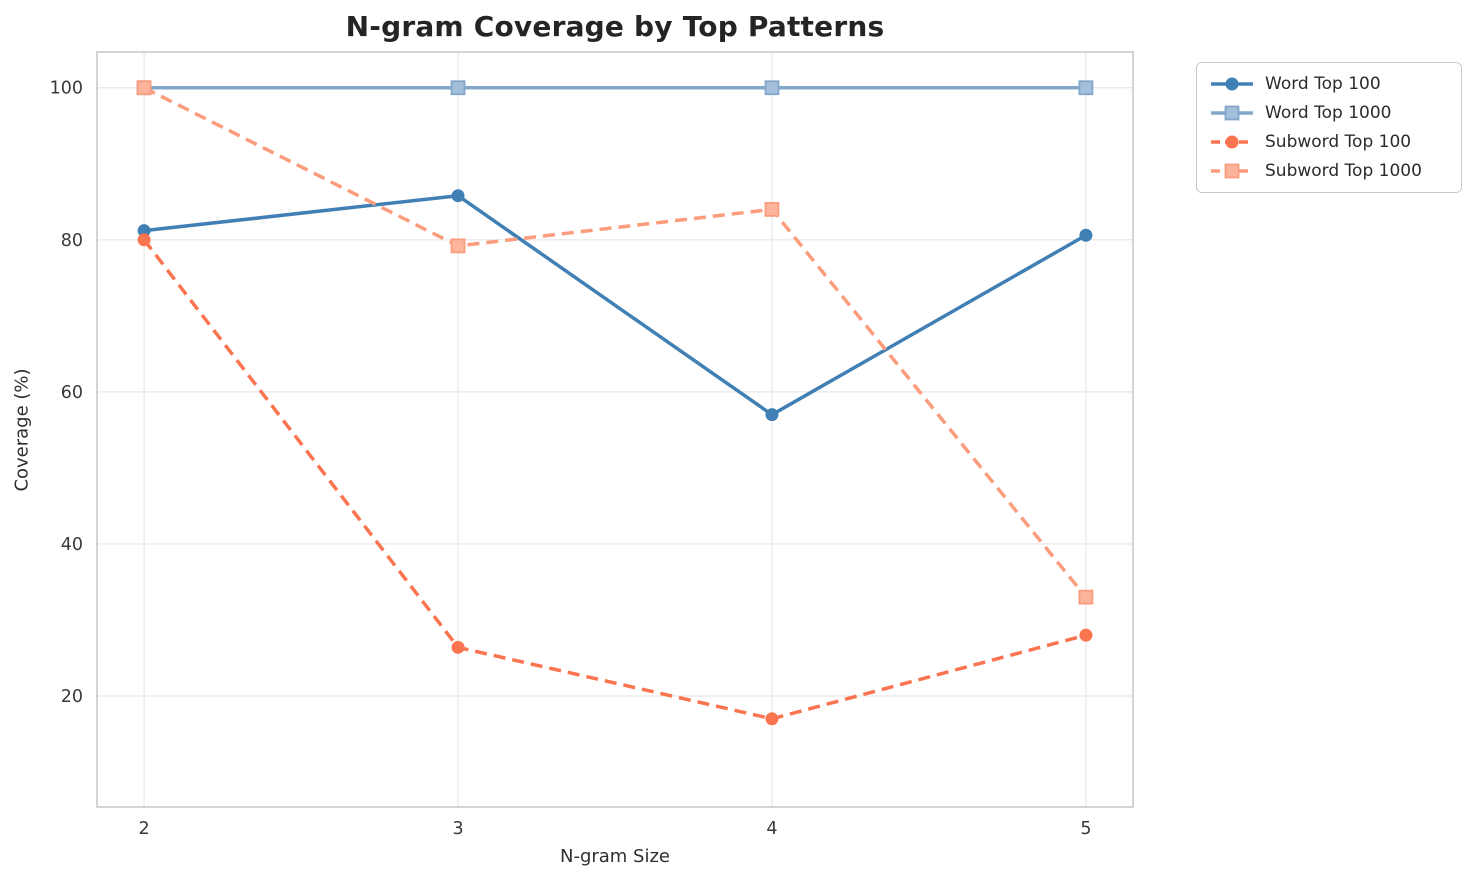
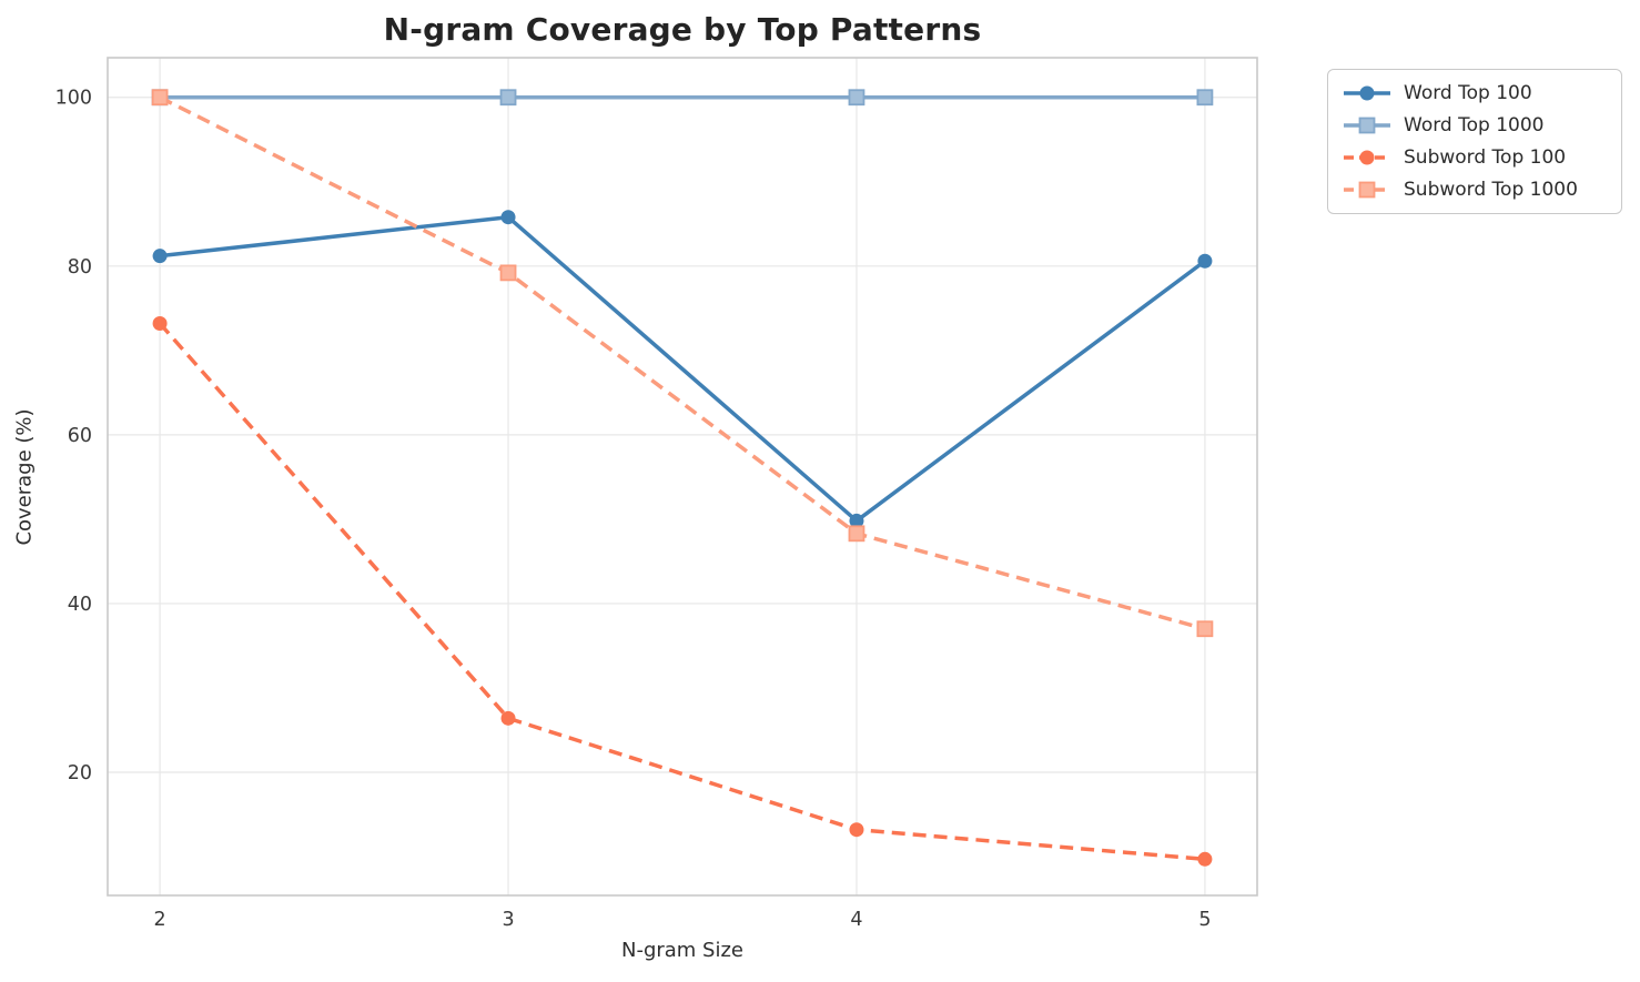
Subword Top 100/2: 80 -> 73
Word Top 100/4: 57 -> 50
Subword Top 100/4: 17 -> 13
Subword Top 1000/4: 84 -> 48
Subword Top 100/5: 28 -> 10
Subword Top 1000/5: 33 -> 37
